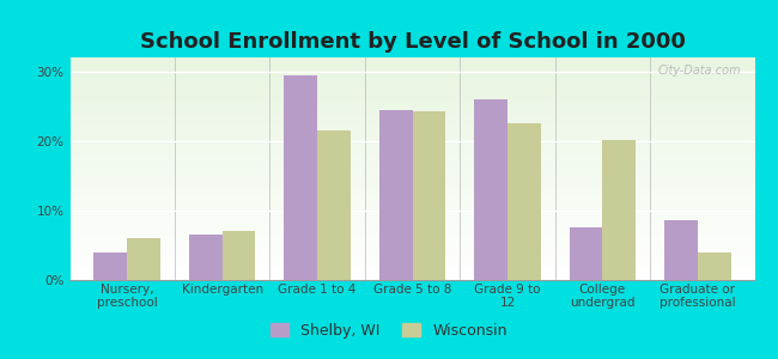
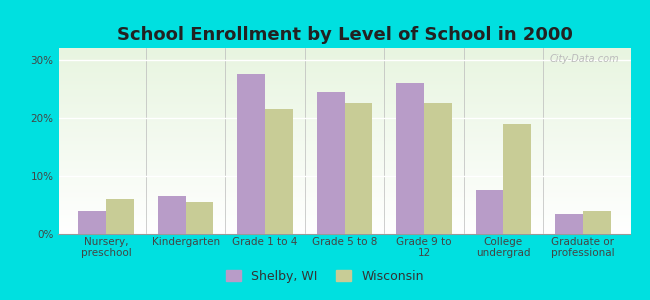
Wisconsin/Kindergarten: 7.0% -> 5.5%
Shelby, WI/Grade 1 to 4: 29.4% -> 27.5%
Wisconsin/Grade 5 to 8: 24.2% -> 22.5%
Wisconsin/College undergrad: 20.2% -> 19.0%
Shelby, WI/Graduate or professional: 8.6% -> 3.5%
